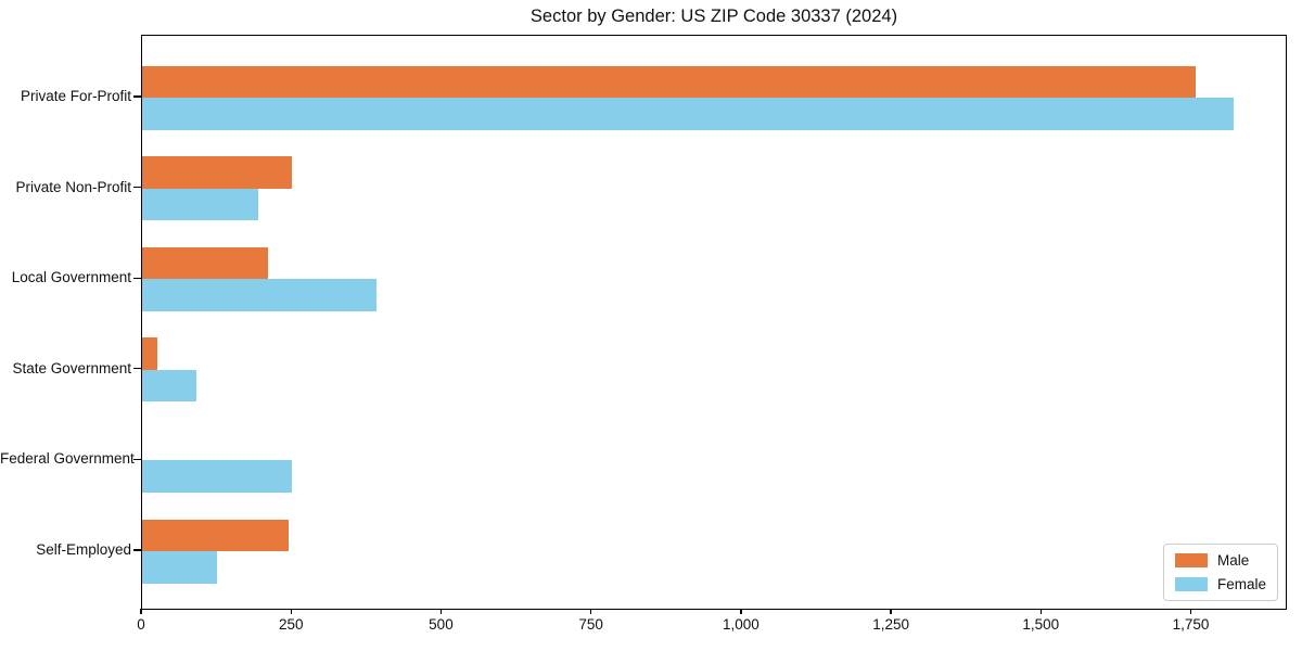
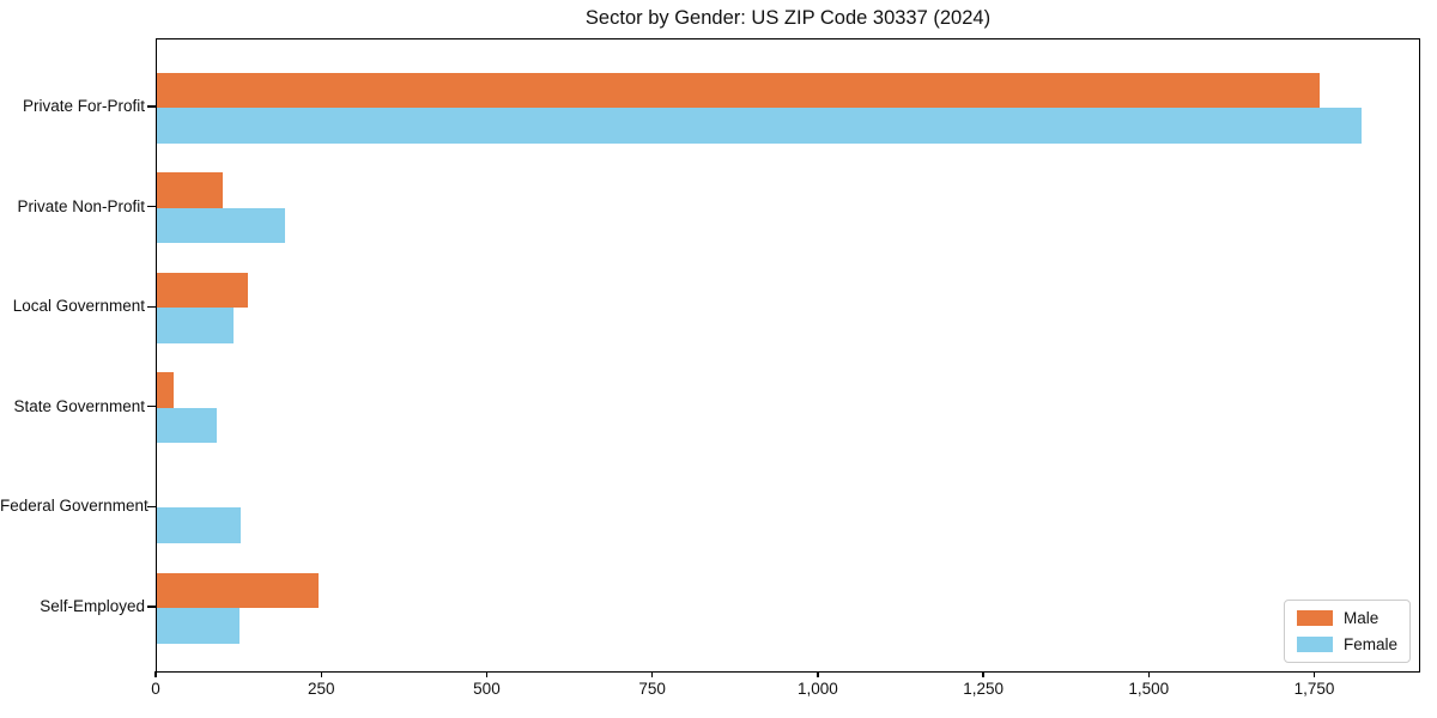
Male/Private Non-Profit: 250 -> 100
Male/Local Government: 210 -> 140
Female/Local Government: 390 -> 120
Female/Federal Government: 250 -> 130
